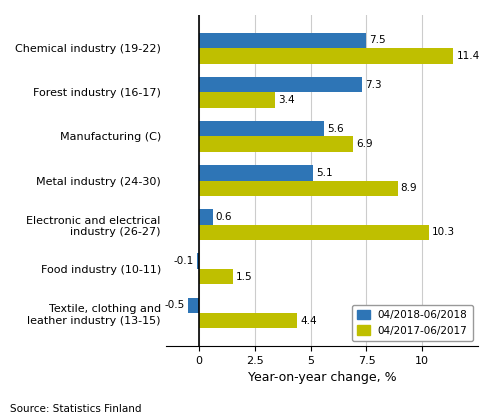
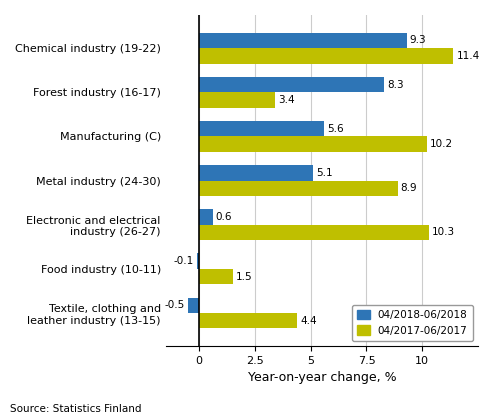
04/2018-06/2018/Chemical industry (19-22): 7.5 -> 9.3
04/2018-06/2018/Forest industry (16-17): 7.3 -> 8.3
04/2017-06/2017/Manufacturing (C): 6.9 -> 10.2
